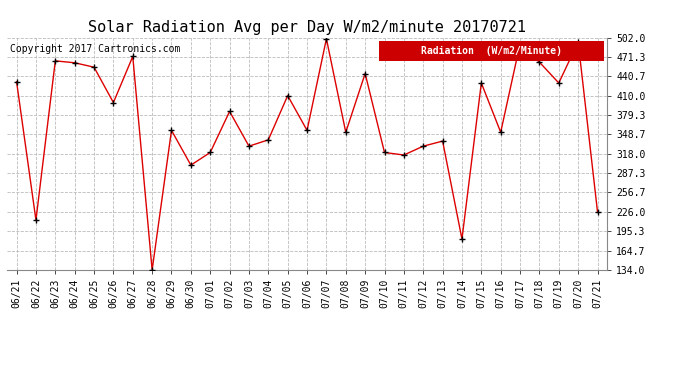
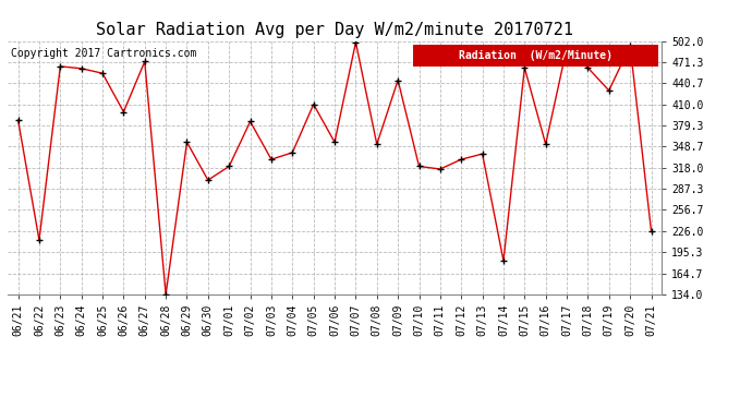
06/21: 432 -> 387
07/15: 430 -> 463
